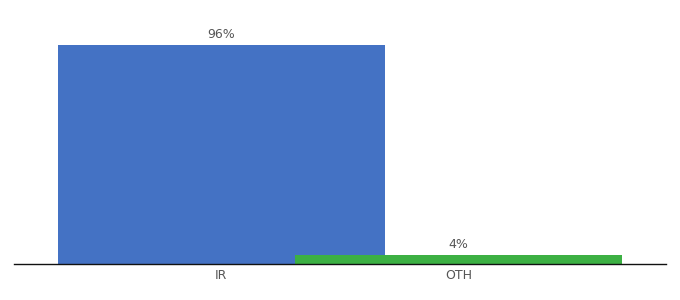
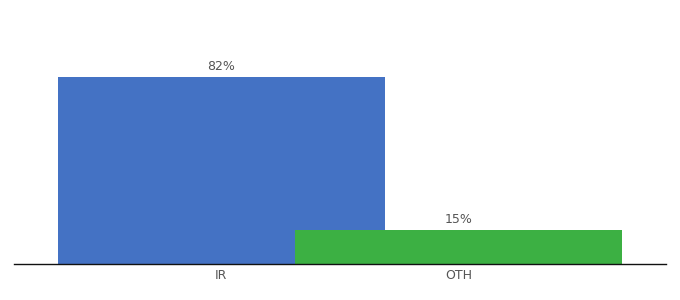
IR: 96% -> 82%
OTH: 4% -> 15%
